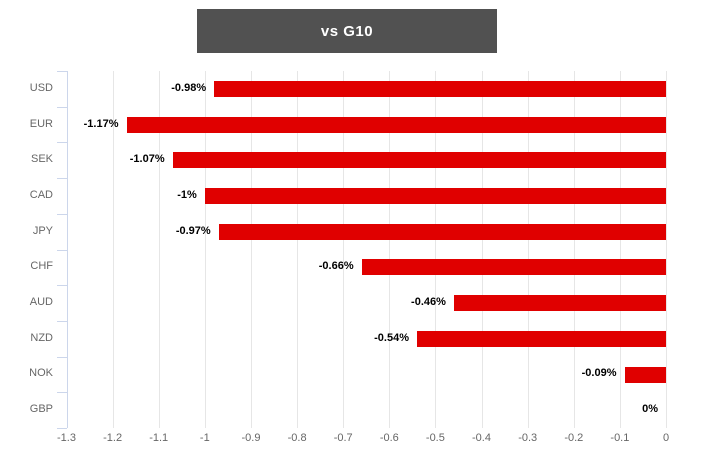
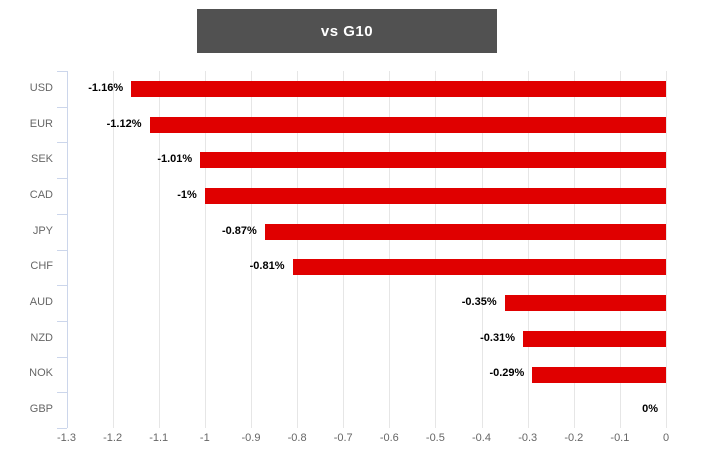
USD: -0.98% -> -1.16%
EUR: -1.17% -> -1.12%
SEK: -1.07% -> -1.01%
JPY: -0.97% -> -0.87%
CHF: -0.66% -> -0.81%
AUD: -0.46% -> -0.35%
NZD: -0.54% -> -0.31%
NOK: -0.09% -> -0.29%
